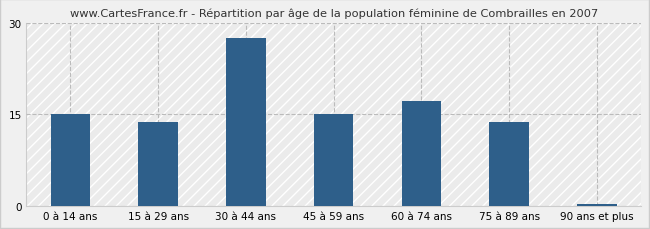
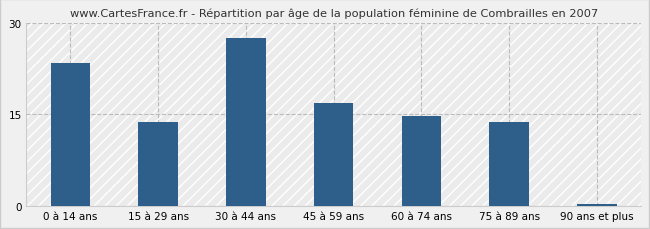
0 à 14 ans: 15.1 -> 23.4
45 à 59 ans: 15.1 -> 16.8
60 à 74 ans: 17.2 -> 14.8
